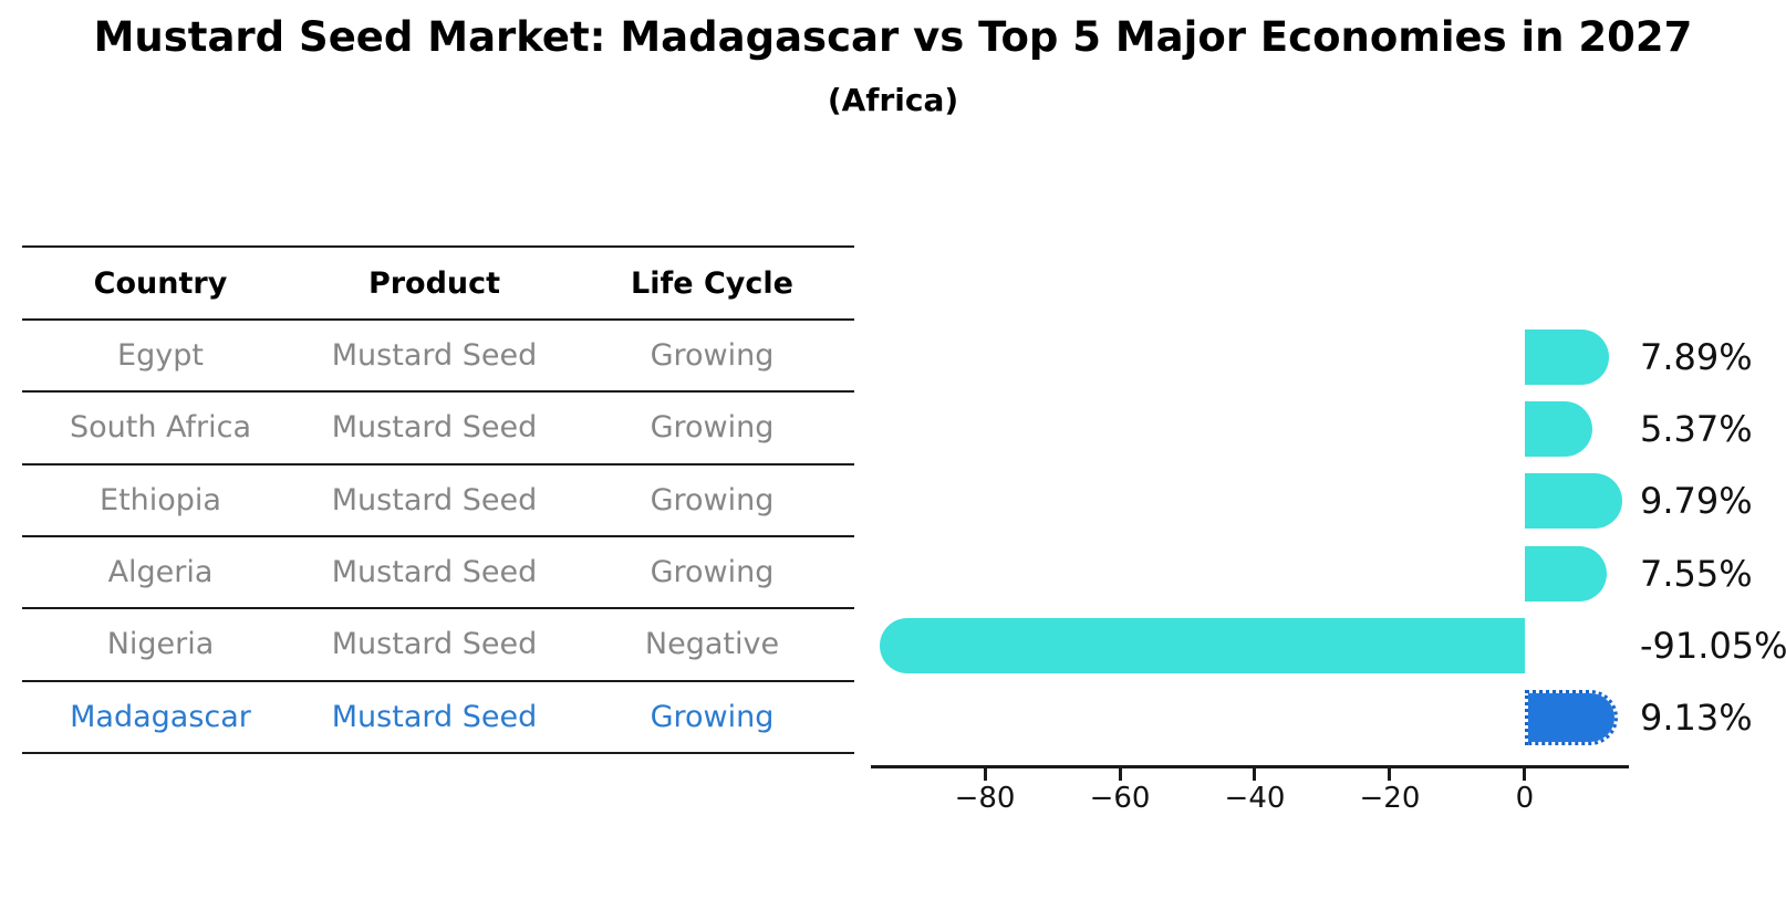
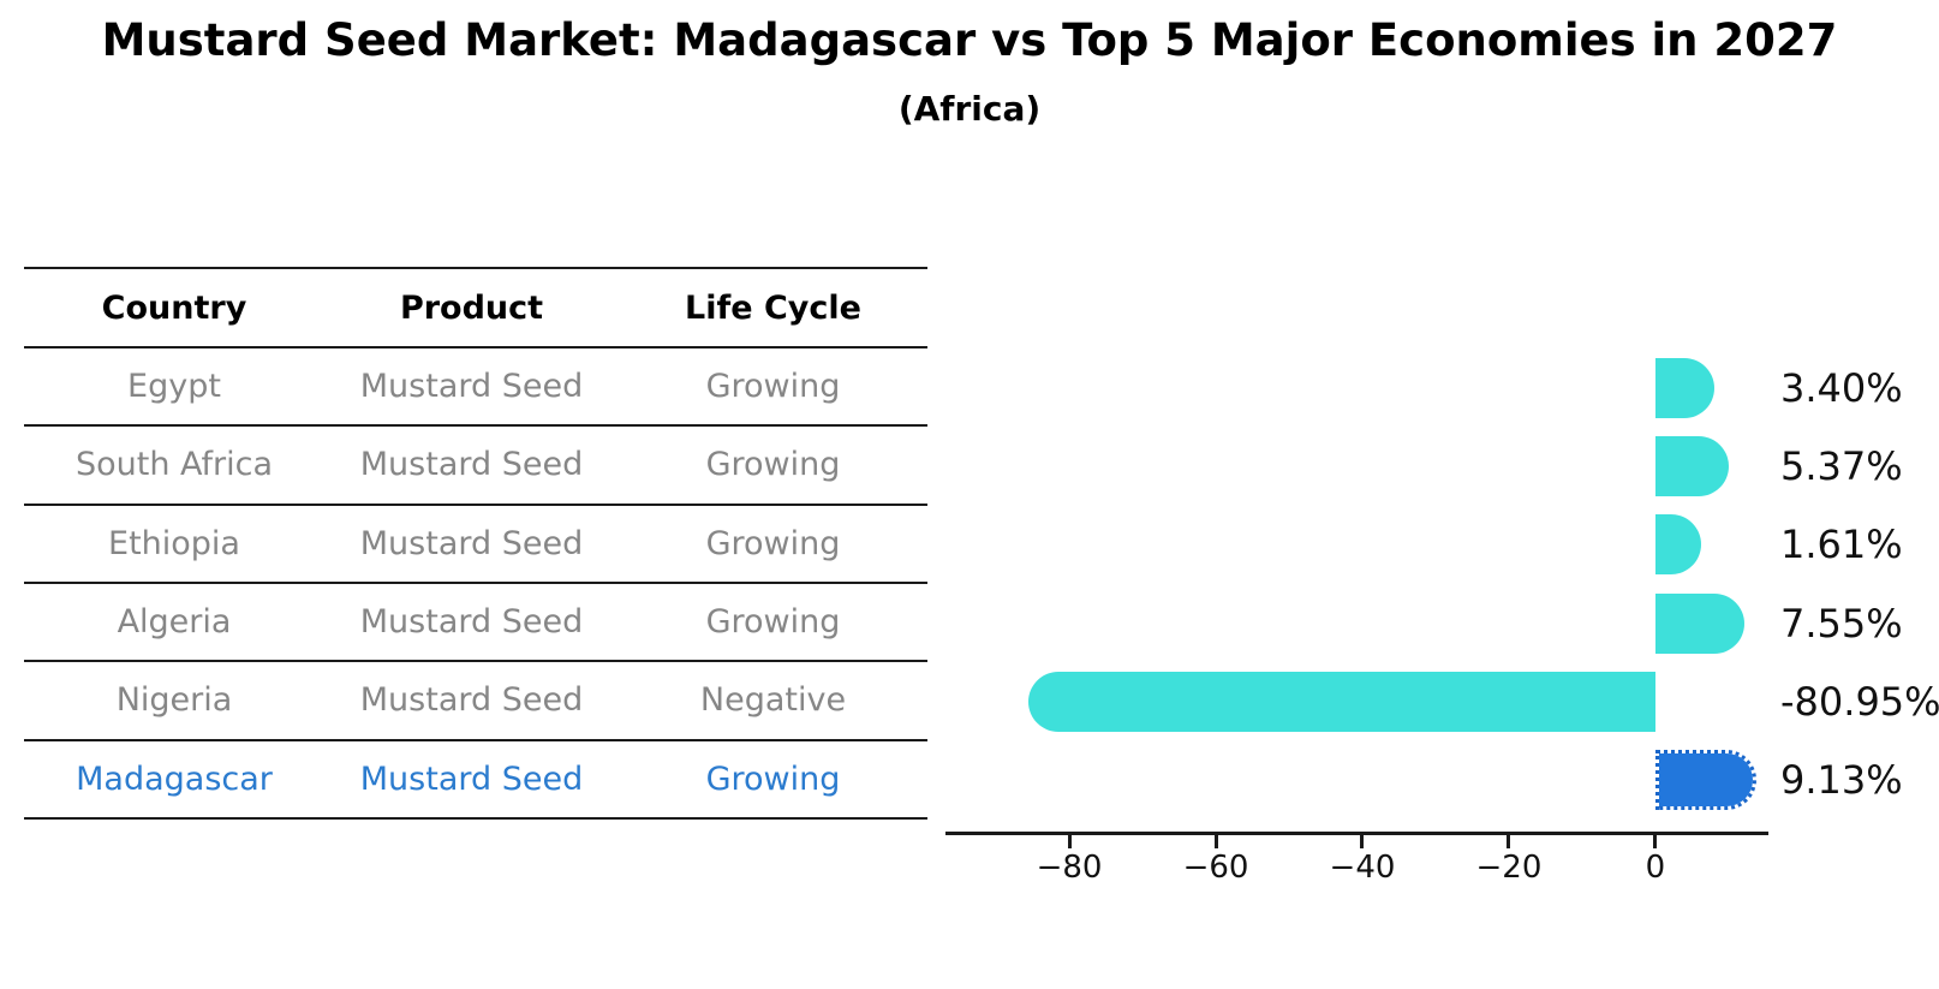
Egypt: 7.89% -> 3.40%
Ethiopia: 9.79% -> 1.61%
Nigeria: -91.05% -> -80.95%
